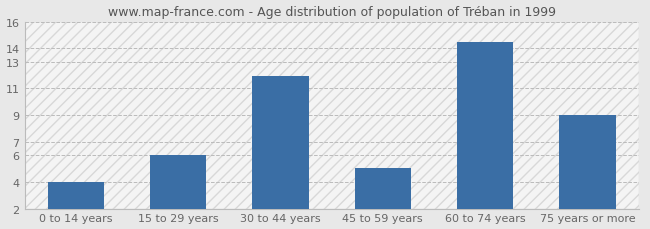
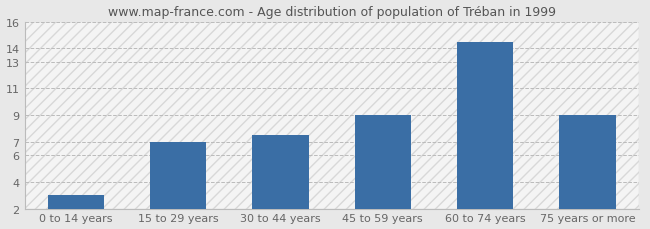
0 to 14 years: 4.0 -> 3.0
15 to 29 years: 6.0 -> 7.0
30 to 44 years: 11.9 -> 7.5
45 to 59 years: 5.0 -> 9.0
